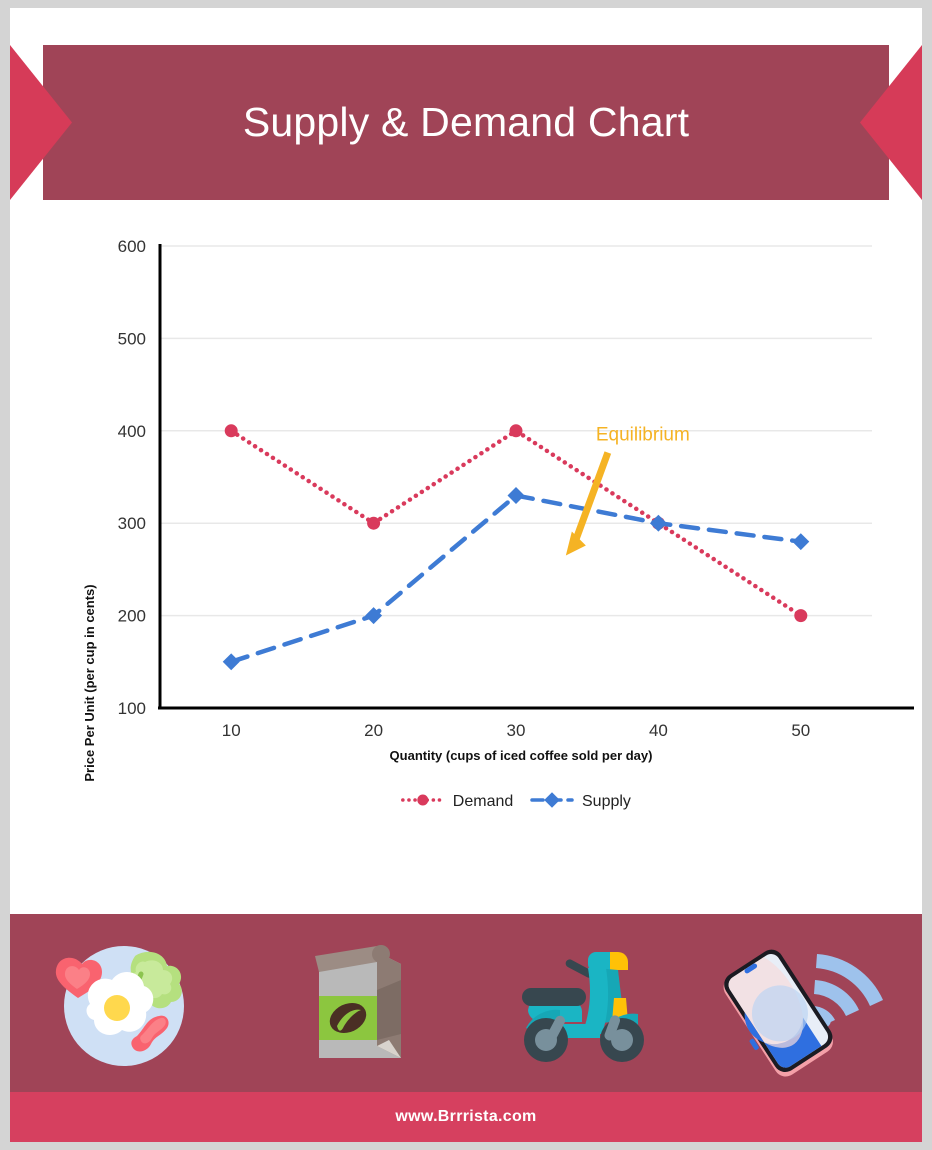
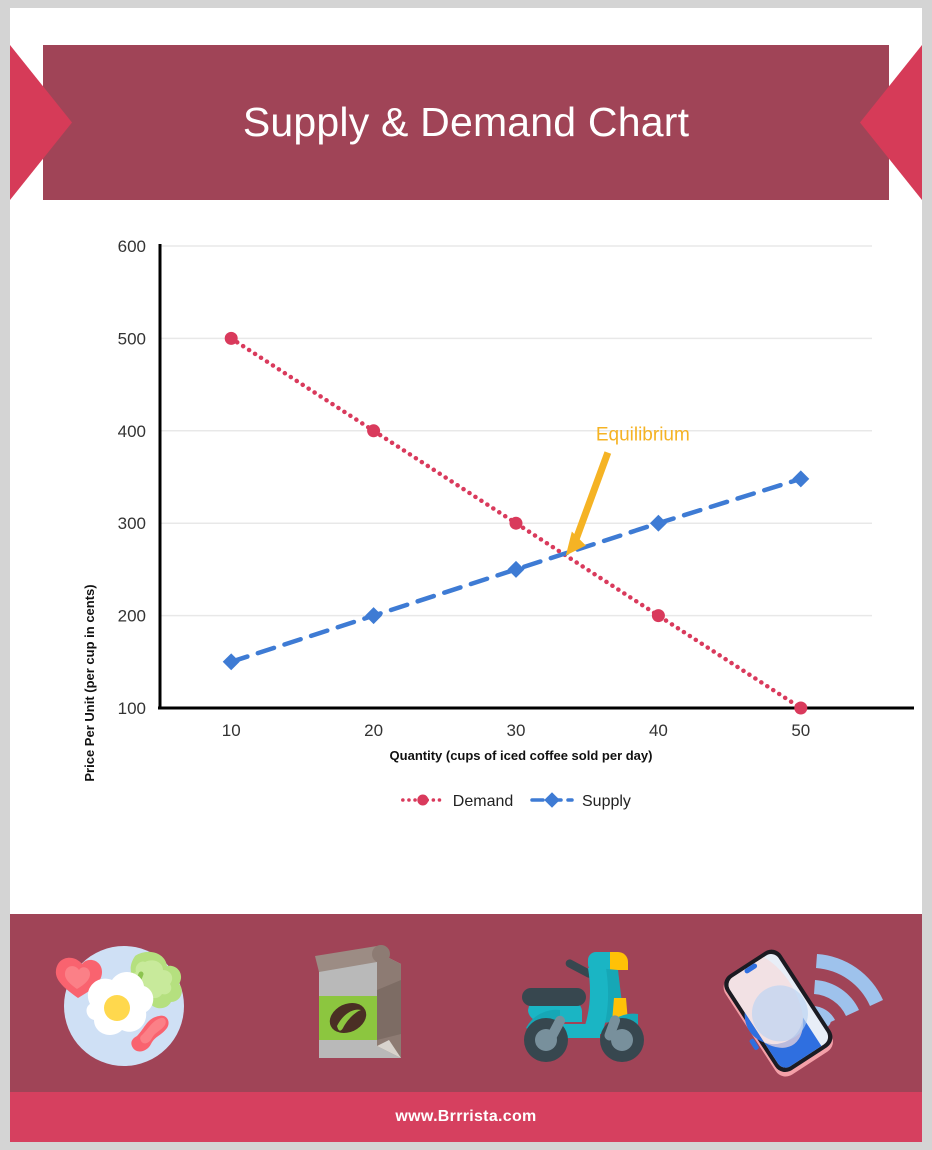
Demand/10: 400 -> 500
Demand/20: 300 -> 400
Demand/30: 400 -> 300
Supply/30: 330 -> 250
Demand/40: 300 -> 200
Demand/50: 200 -> 100
Supply/50: 280 -> 350
